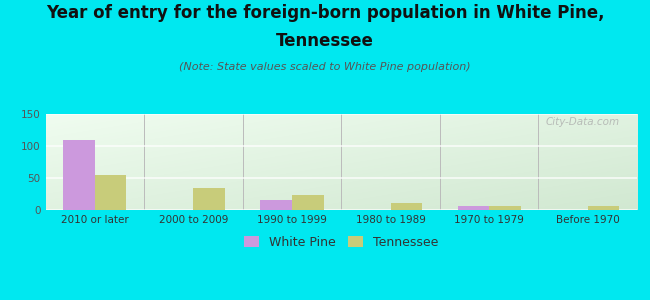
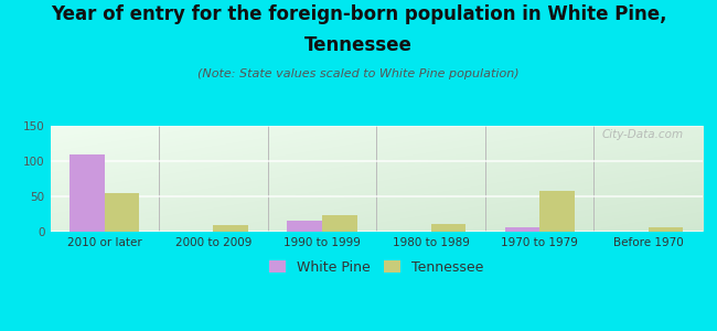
Tennessee/2000 to 2009: 35 -> 10
Tennessee/1970 to 1979: 6 -> 58
